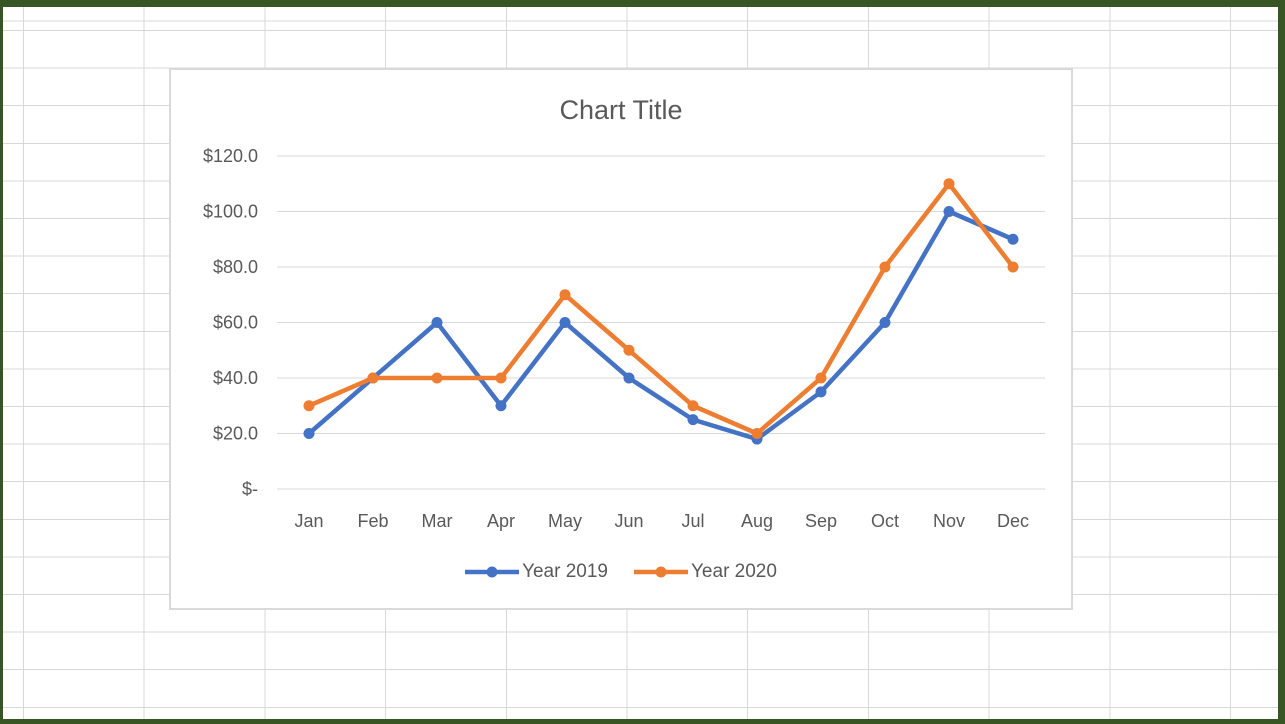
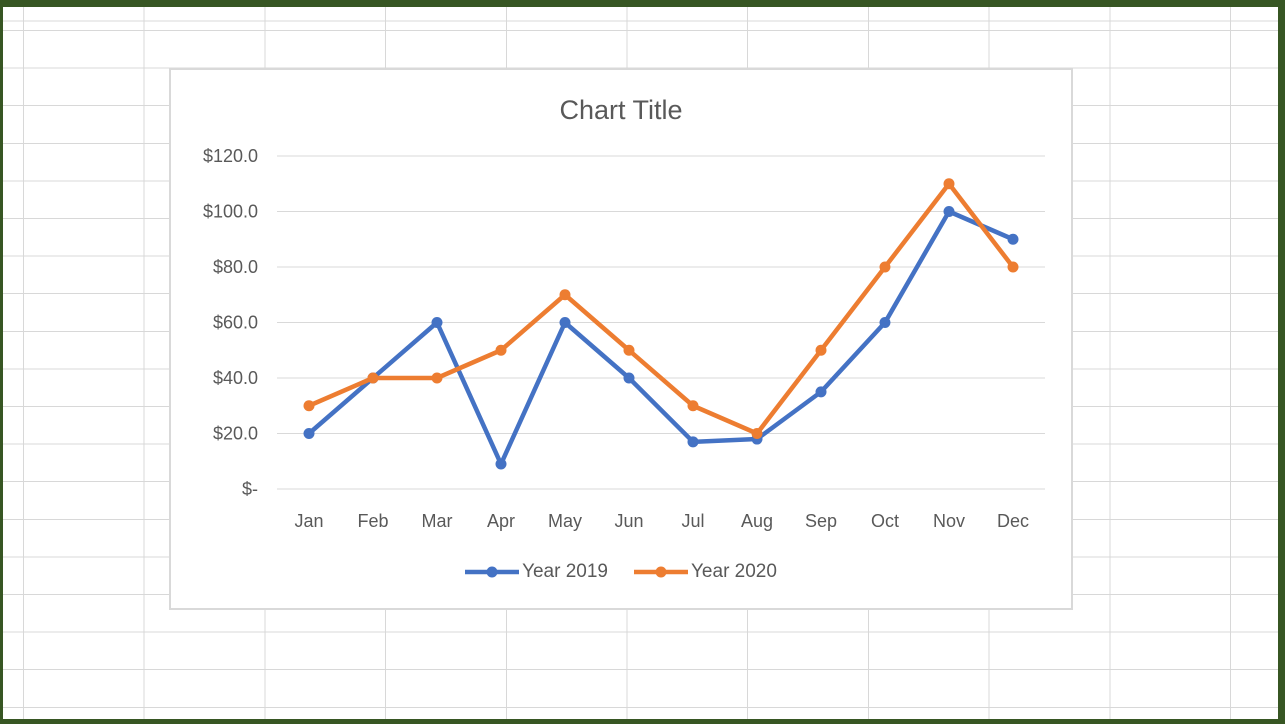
Year 2019/Apr: $30 -> $9
Year 2020/Apr: $40 -> $50
Year 2019/Jul: $25 -> $17
Year 2020/Sep: $40 -> $50
